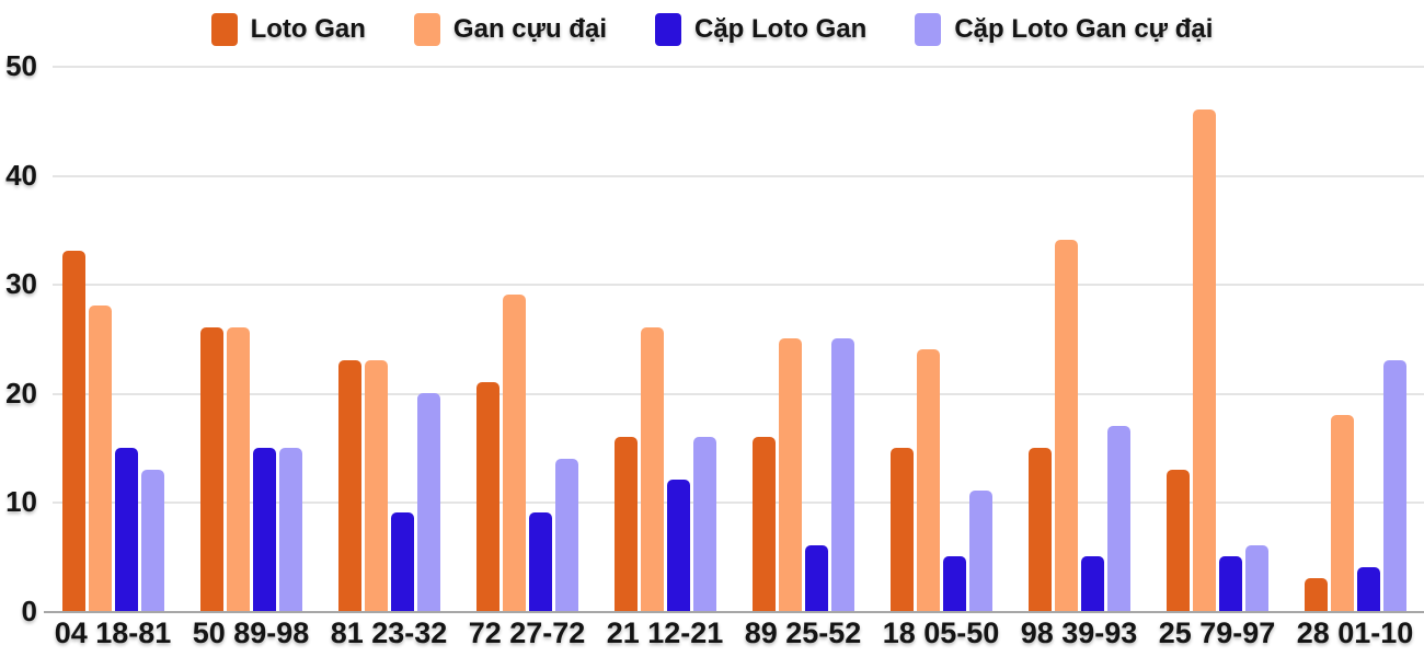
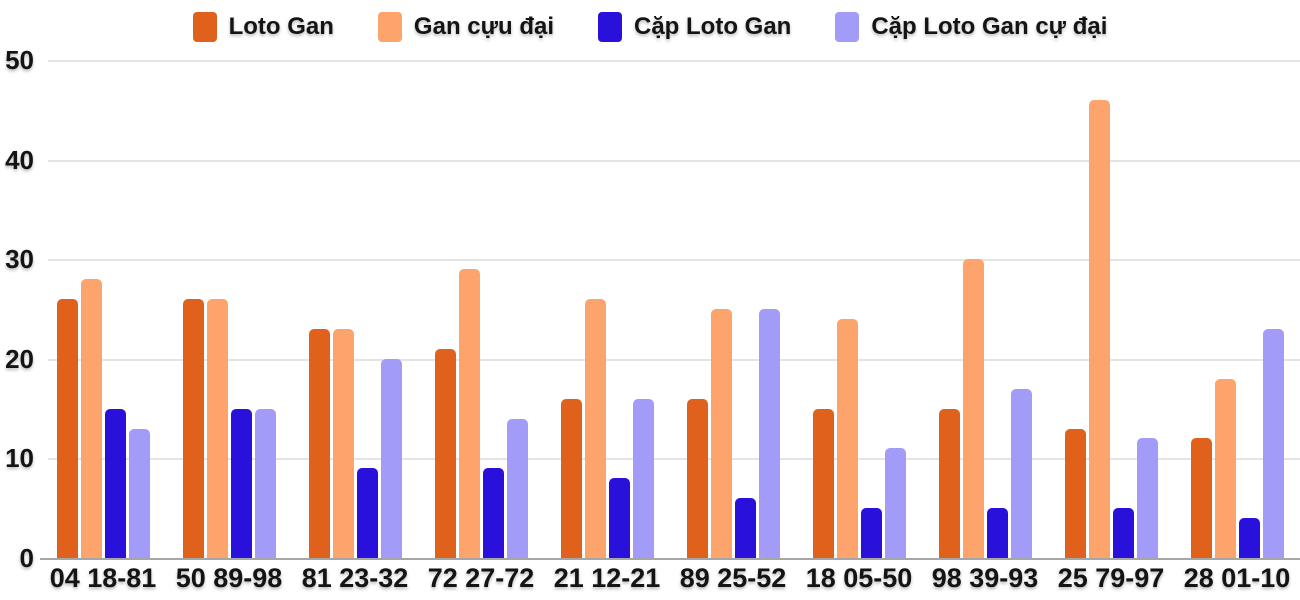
Loto Gan/04 18-81: 33 -> 26
Cặp Loto Gan/21 12-21: 12 -> 8
Gan cựu đại/98 39-93: 34 -> 30
Cặp Loto Gan cự đại/25 79-97: 6 -> 12
Loto Gan/28 01-10: 3 -> 12
